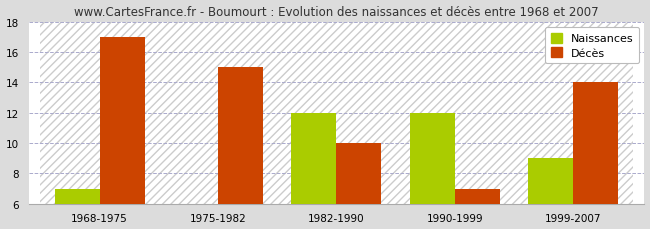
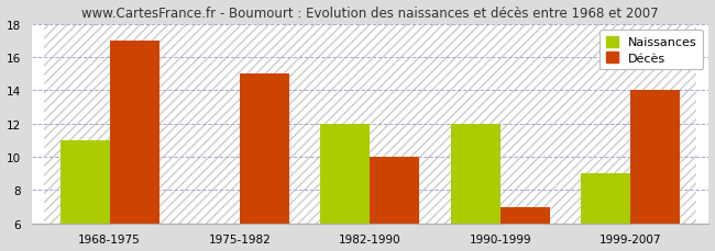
Naissances/1968-1975: 7 -> 11
